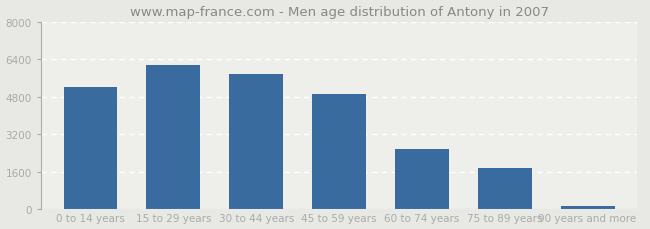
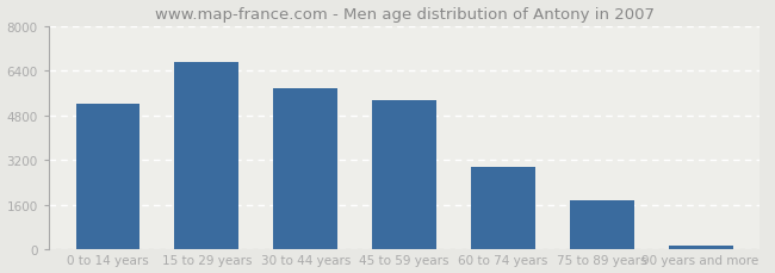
15 to 29 years: 6150 -> 6700
45 to 59 years: 4900 -> 5350
60 to 74 years: 2550 -> 2950
